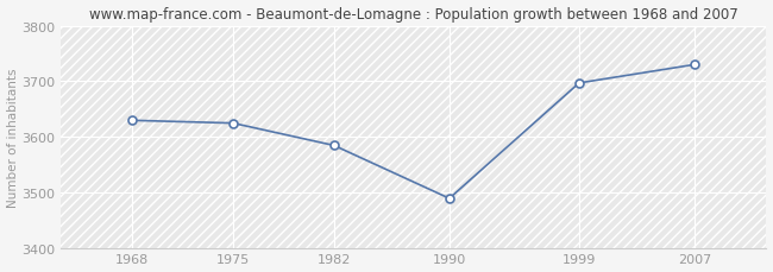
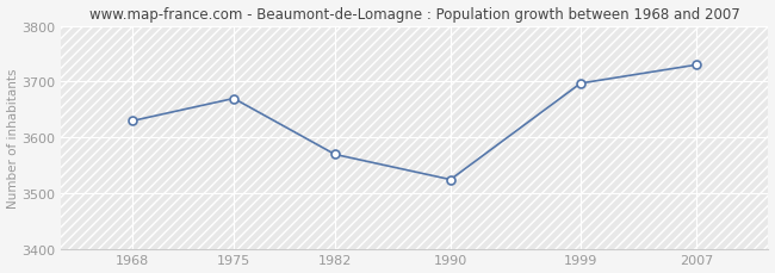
1975: 3625 -> 3670
1982: 3585 -> 3570
1990: 3490 -> 3525
